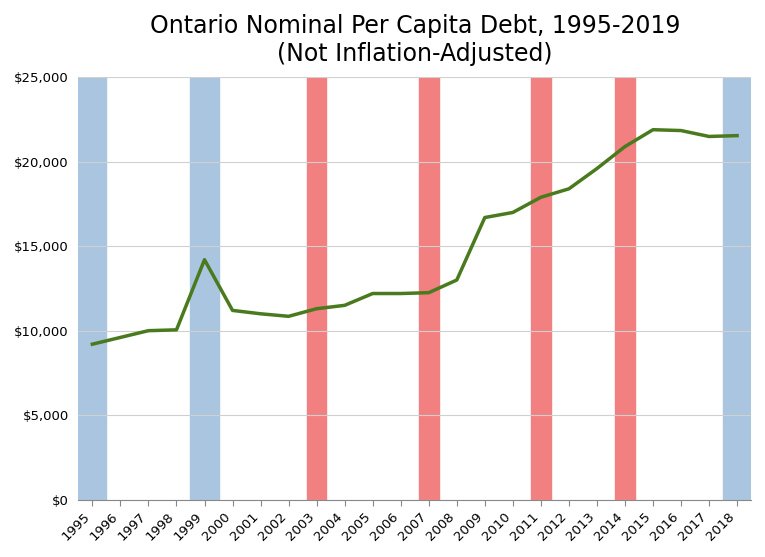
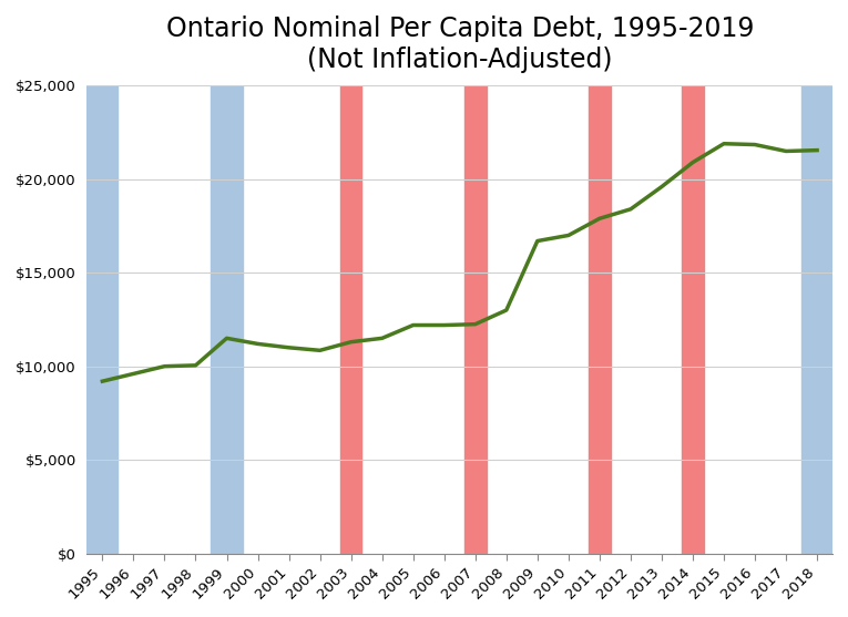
1999: $14,200 -> $11,500
